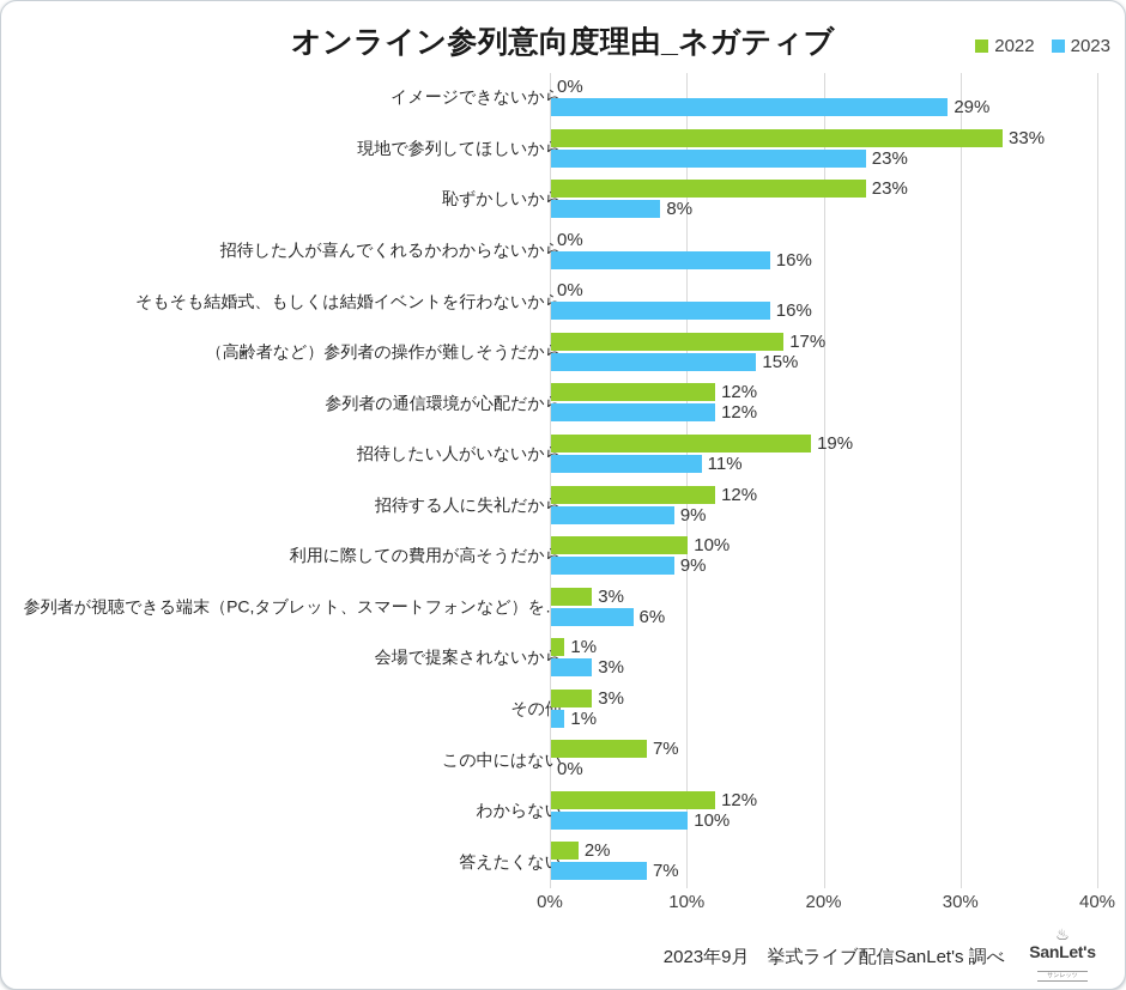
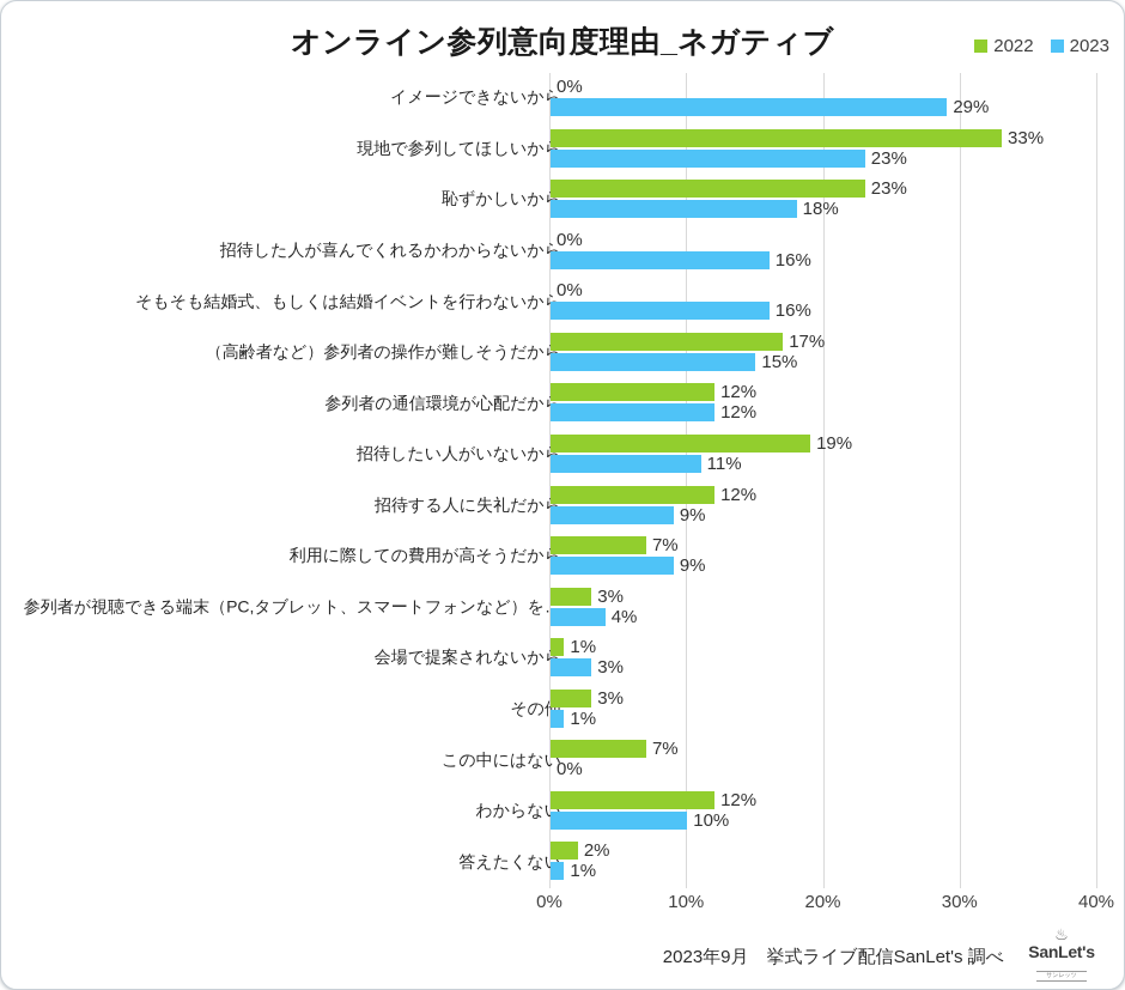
2023/恥ずかしいから: 8% -> 18%
2022/利用に際しての費用が高そうだから: 10% -> 7%
2023/参列者が視聴できる端末（PC,タブレット、スマートフォンなど）を…: 6% -> 4%
2023/答えたくない: 7% -> 1%
